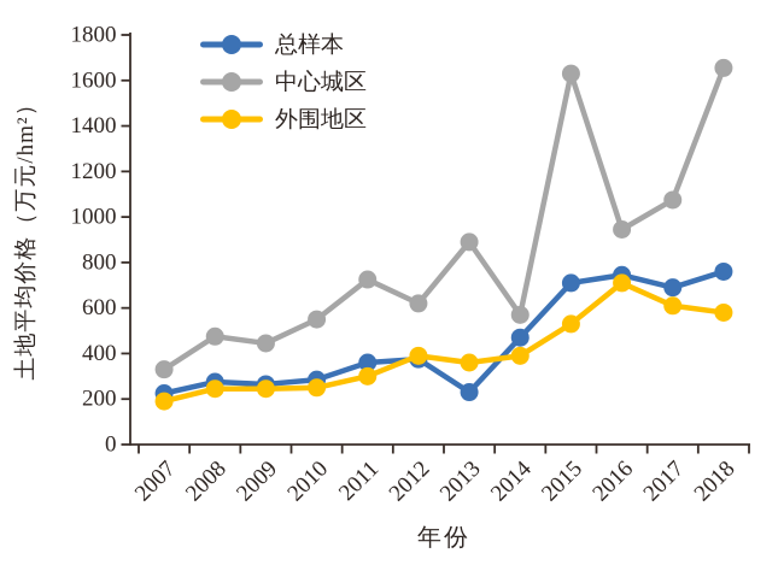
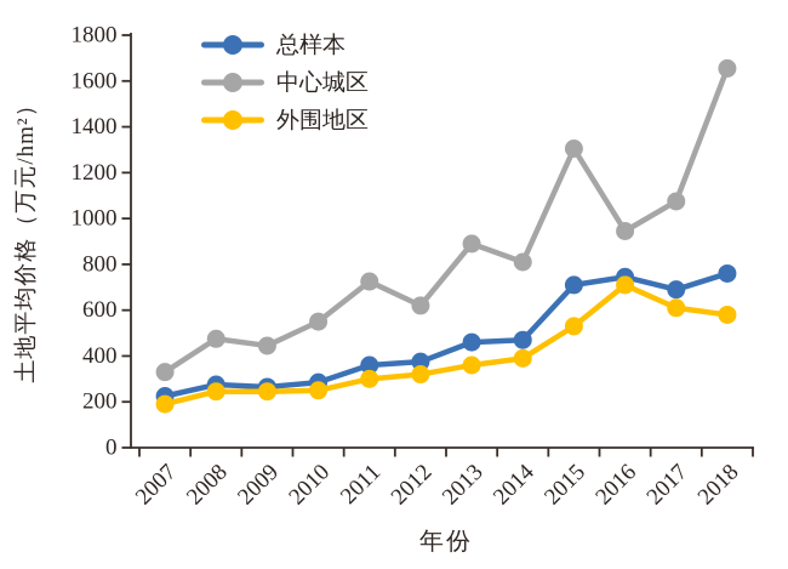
外围地区/2012: 390 -> 320
总样本/2013: 230 -> 460
中心城区/2014: 570 -> 810
中心城区/2015: 1630 -> 1300
